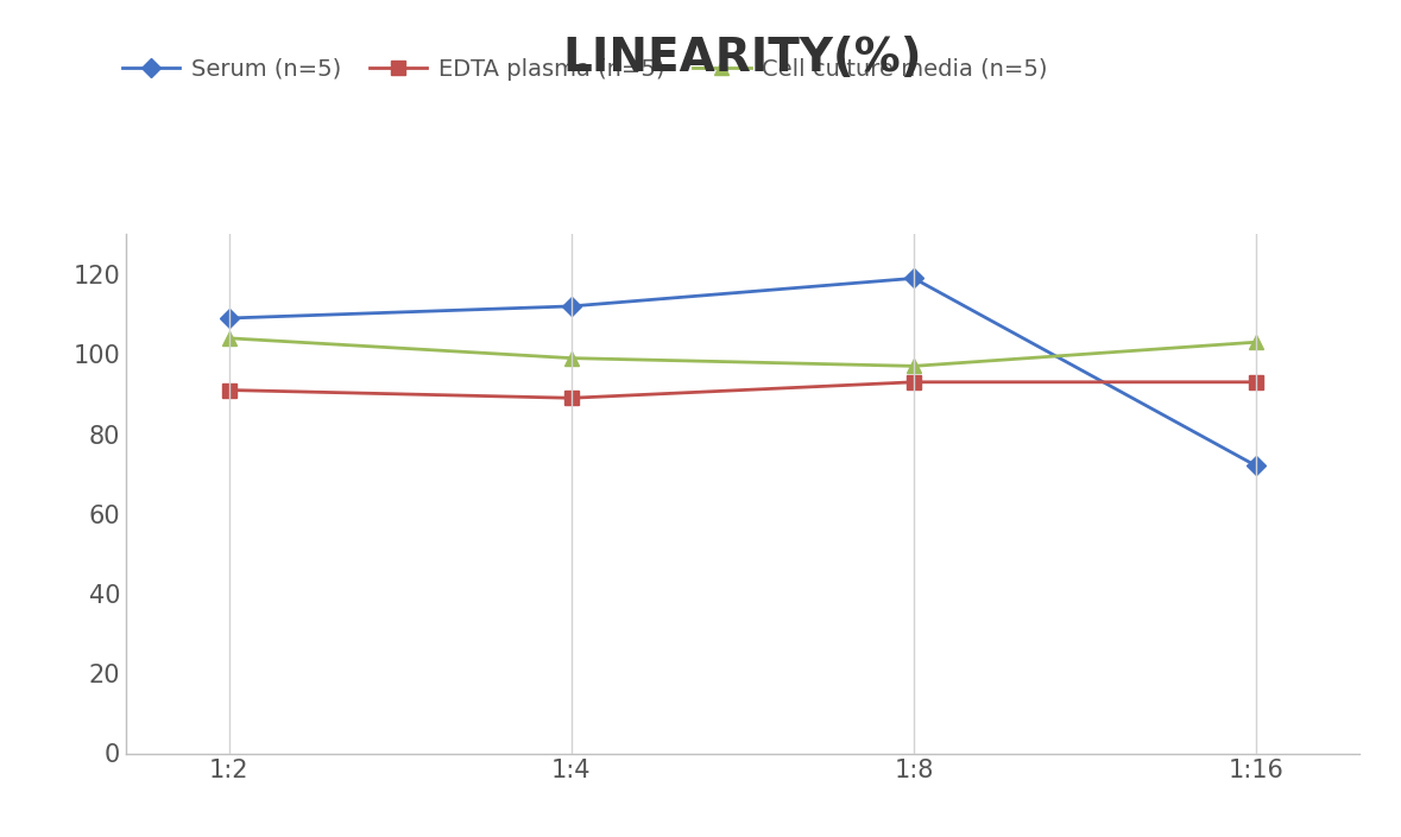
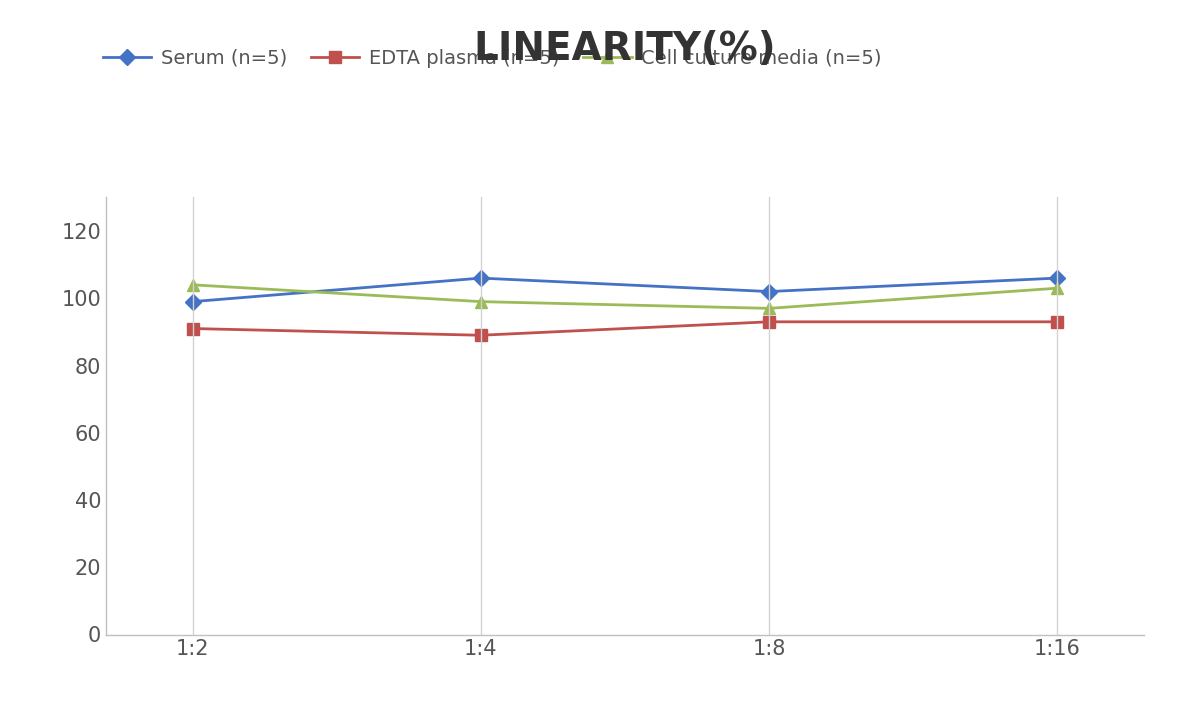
Serum (n=5)/1:2: 109 -> 99
Serum (n=5)/1:4: 112 -> 106
Serum (n=5)/1:8: 119 -> 102
Serum (n=5)/1:16: 72 -> 106
